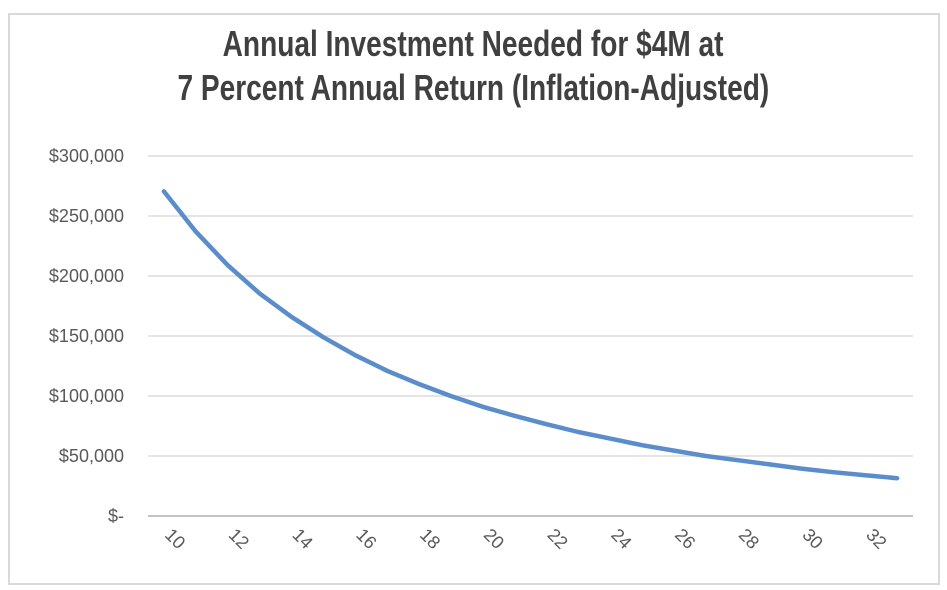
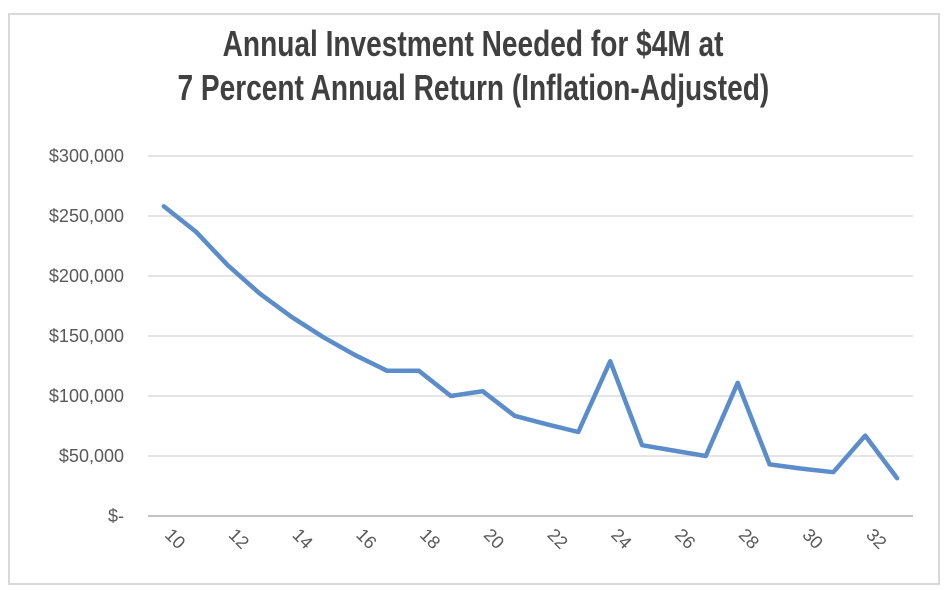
10: $270000 -> $258000
18: $110000 -> $121000
20: $91000 -> $104000
24: $64000 -> $129000
28: $46000 -> $111000
32: $34000 -> $67000
